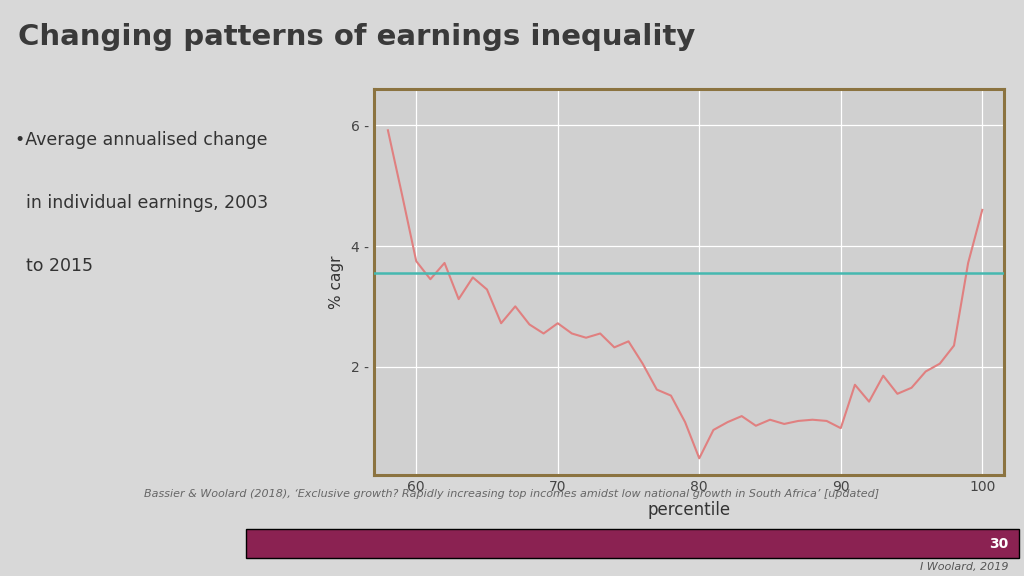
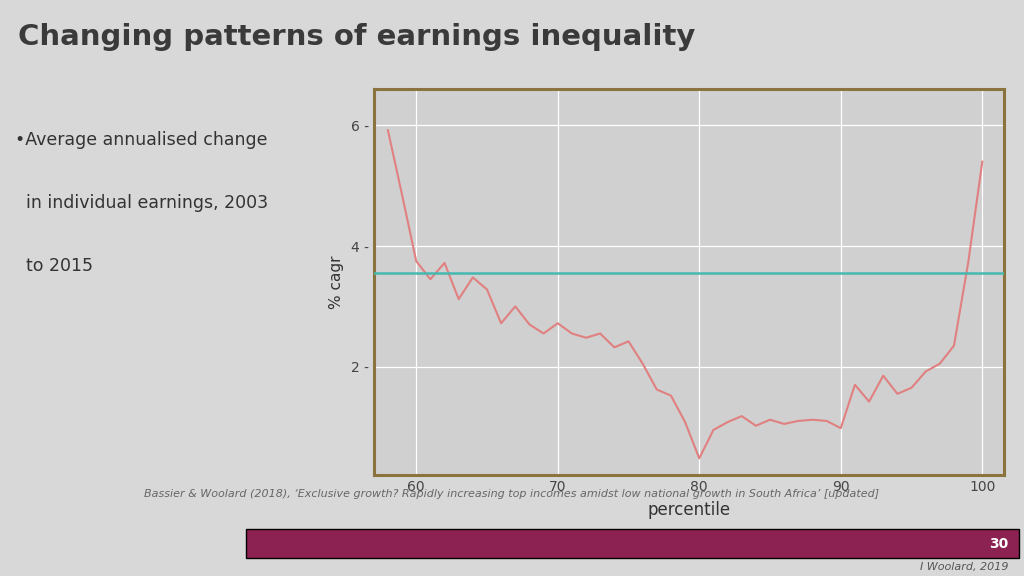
100: 4.60 - -> 5.40 -
